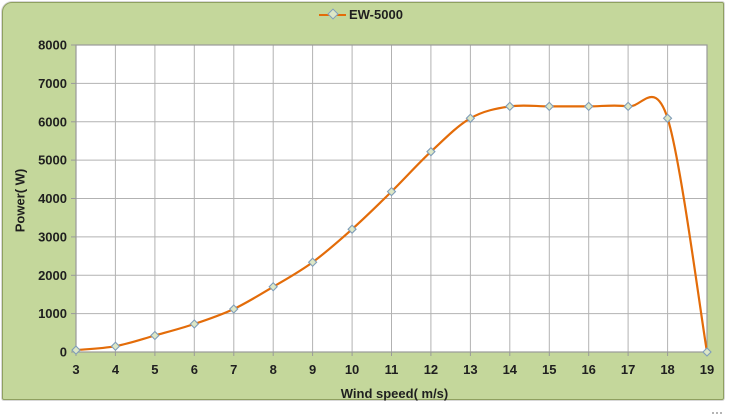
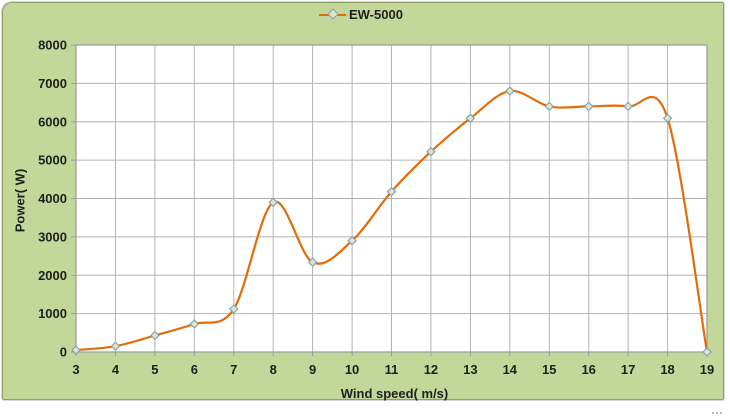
8: 1700 -> 3900
10: 3200 -> 2900
14: 6400 -> 6800
